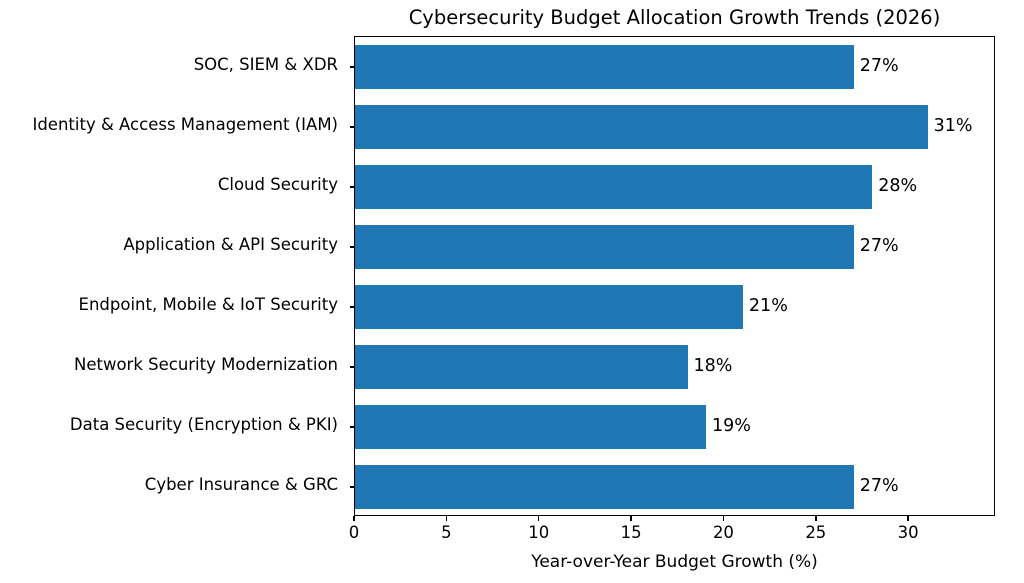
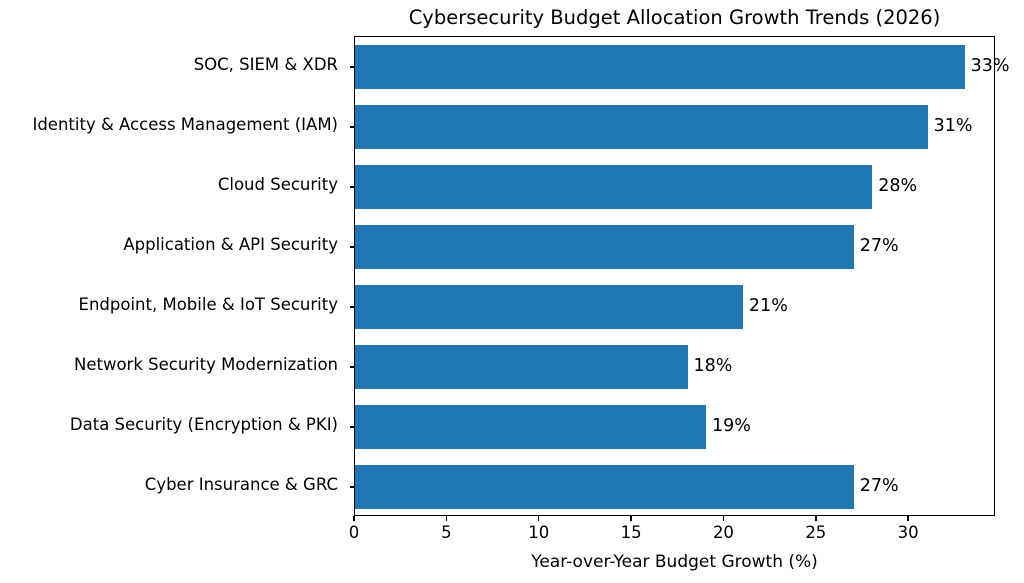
SOC, SIEM & XDR: 27% -> 33%
